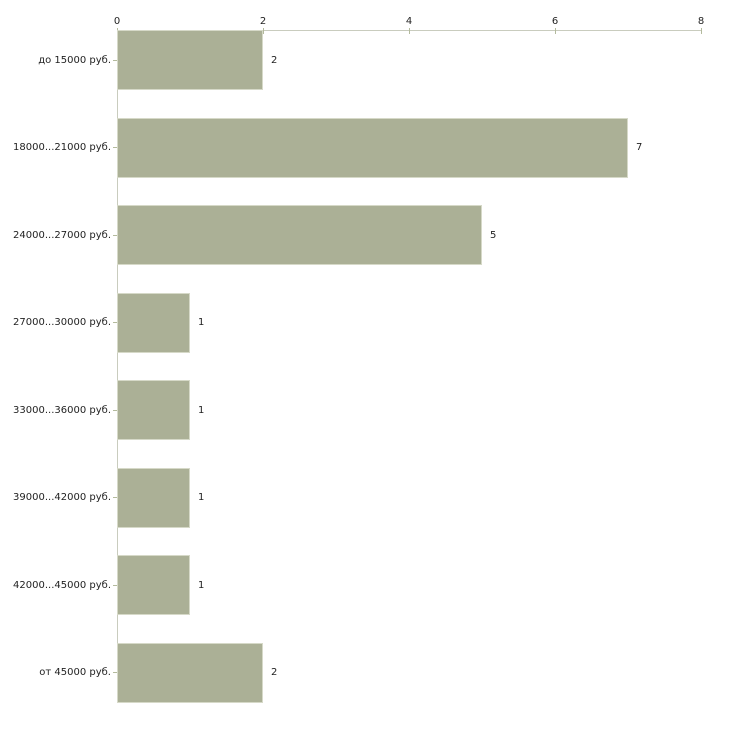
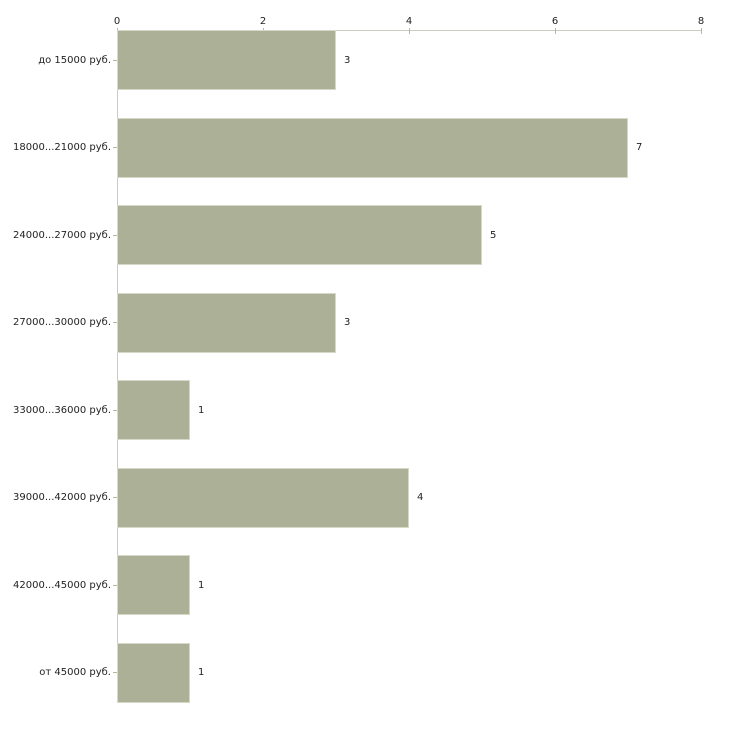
до 15000 руб.: 2 -> 3
27000...30000 руб.: 1 -> 3
39000...42000 руб.: 1 -> 4
от 45000 руб.: 2 -> 1
